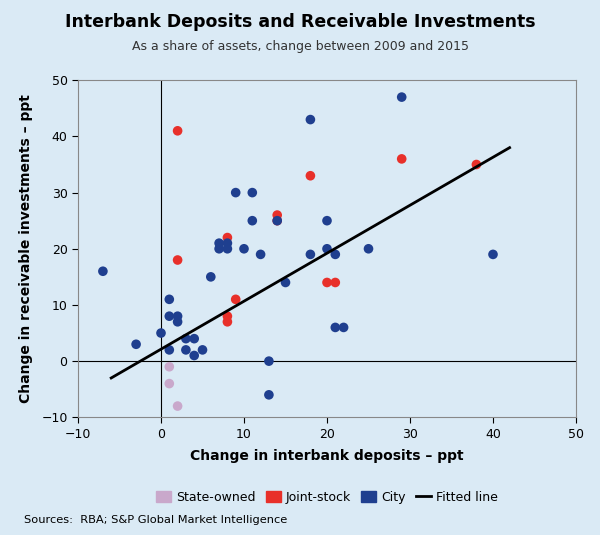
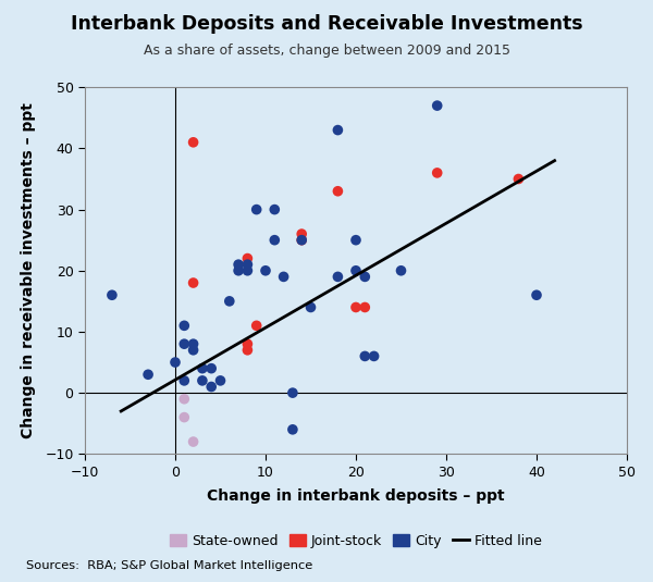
City/40: 19 -> 16
